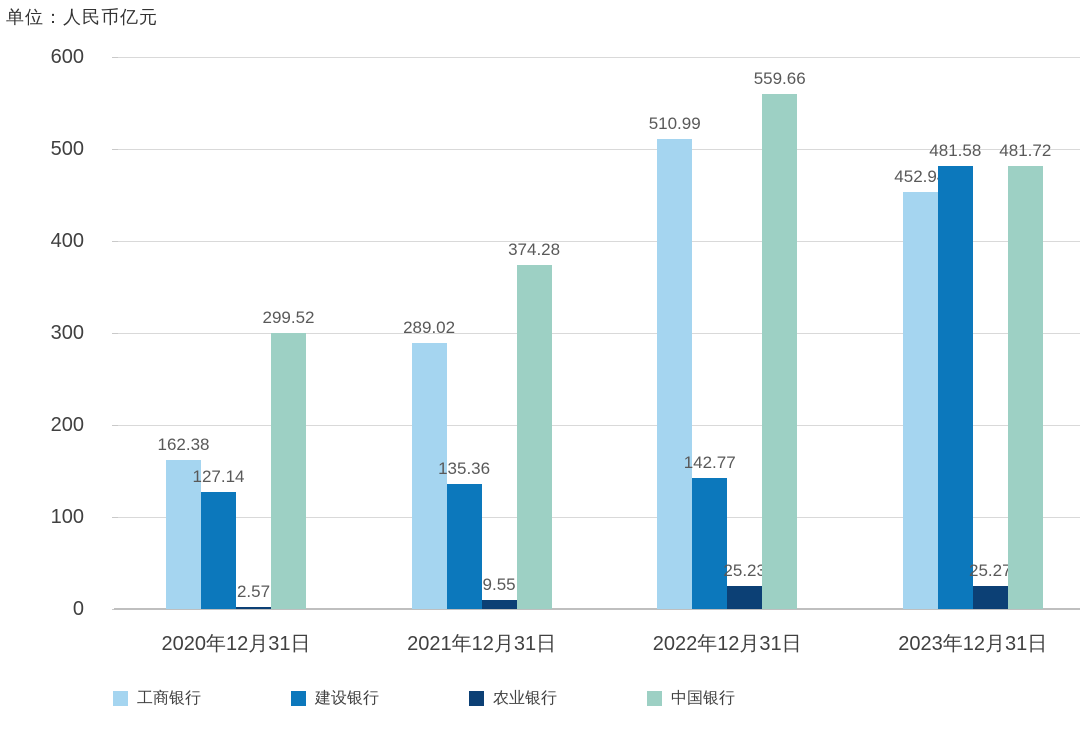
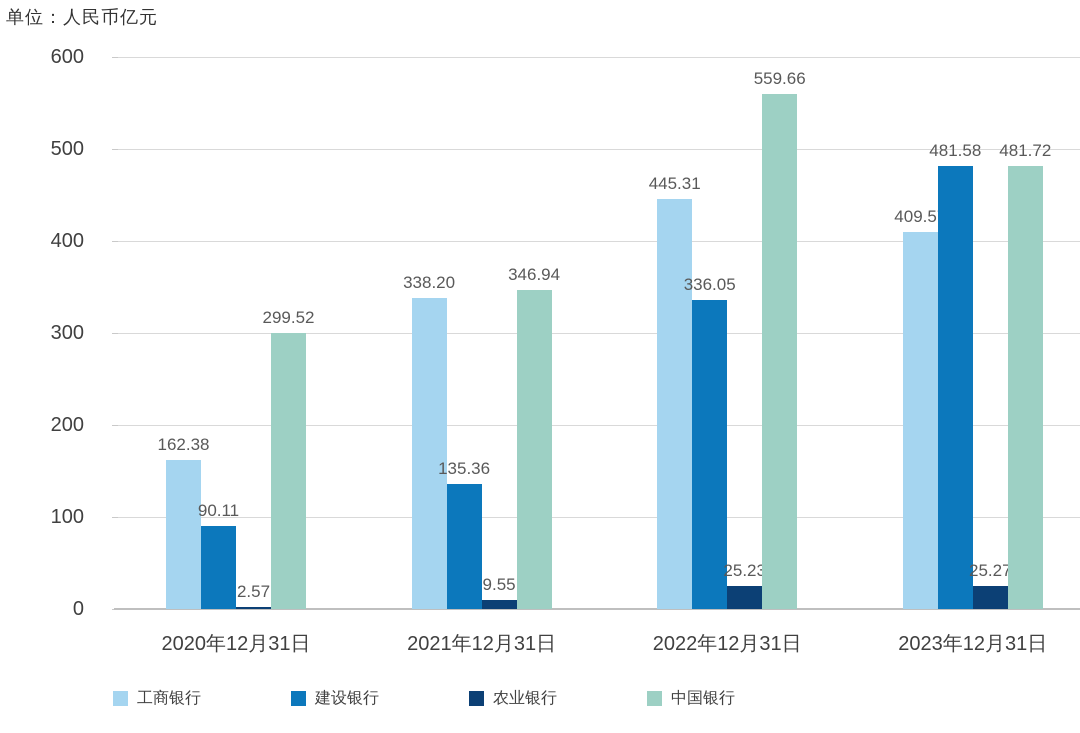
建设银行/2020年12月31日: 127.14 -> 90.11
工商银行/2021年12月31日: 289.02 -> 338.20
中国银行/2021年12月31日: 374.28 -> 346.94
工商银行/2022年12月31日: 510.99 -> 445.31
建设银行/2022年12月31日: 142.77 -> 336.05
工商银行/2023年12月31日: 452.94 -> 409.57
